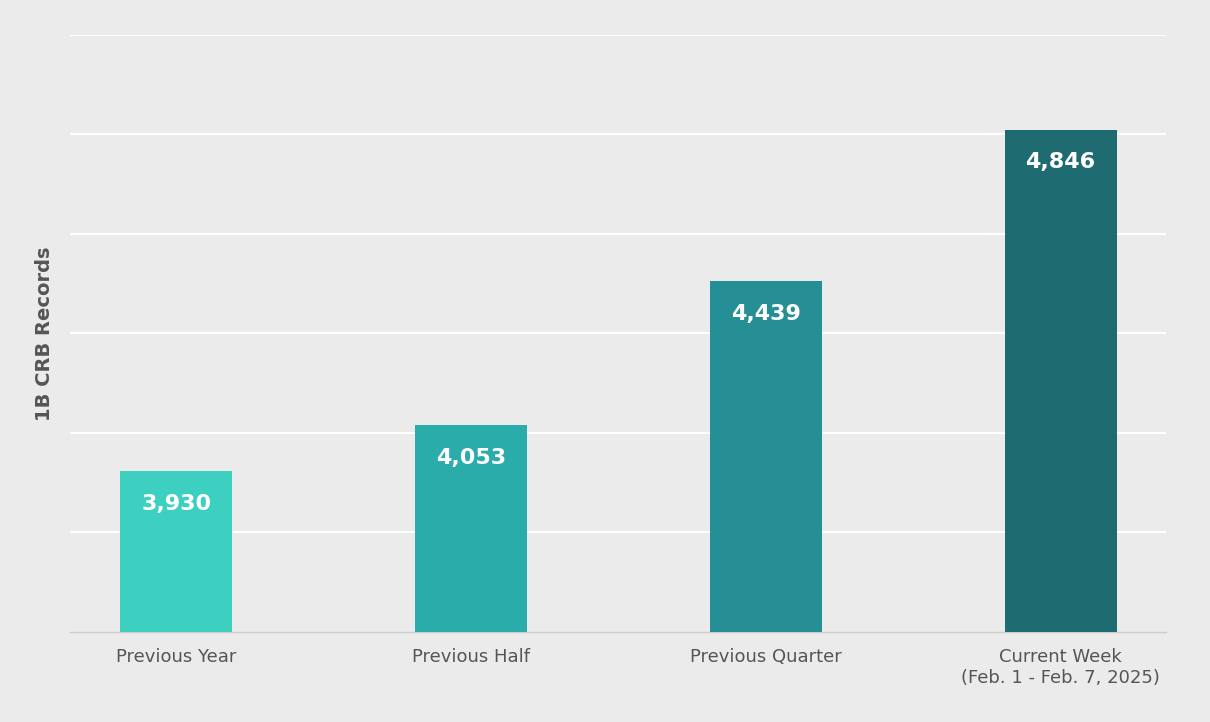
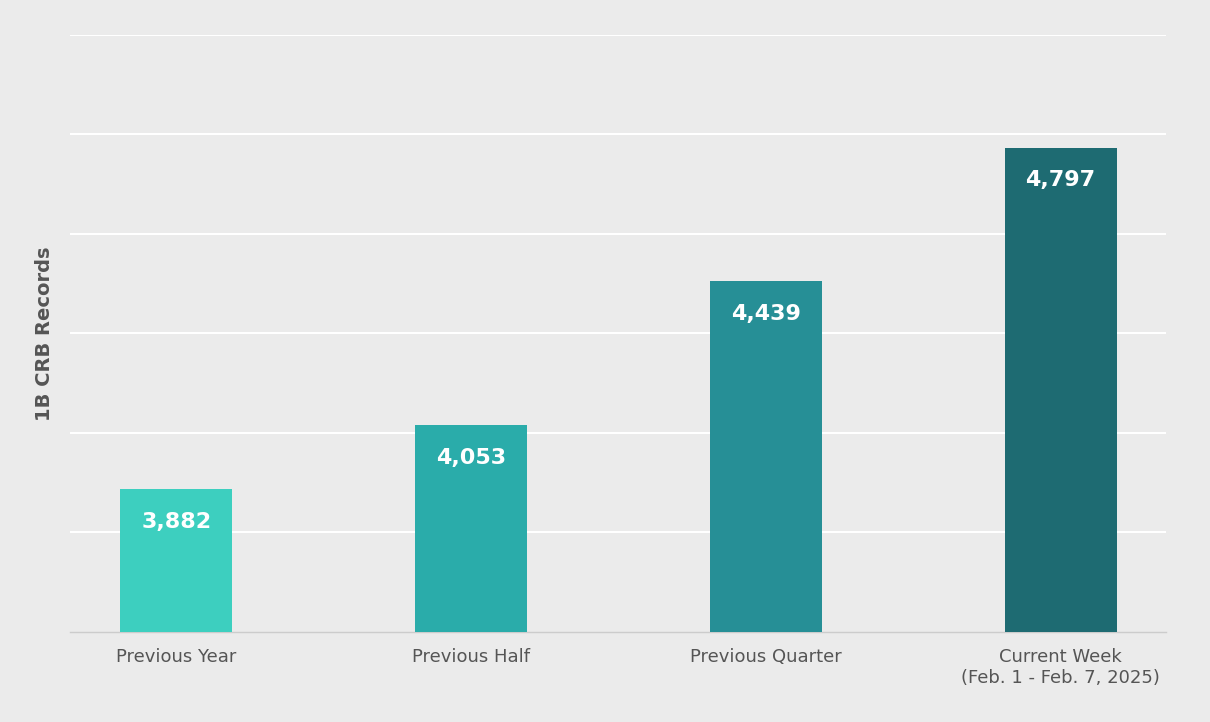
Previous Year: 3,930 -> 3,882
Current Week (Feb. 1 - Feb. 7, 2025): 4,846 -> 4,797
